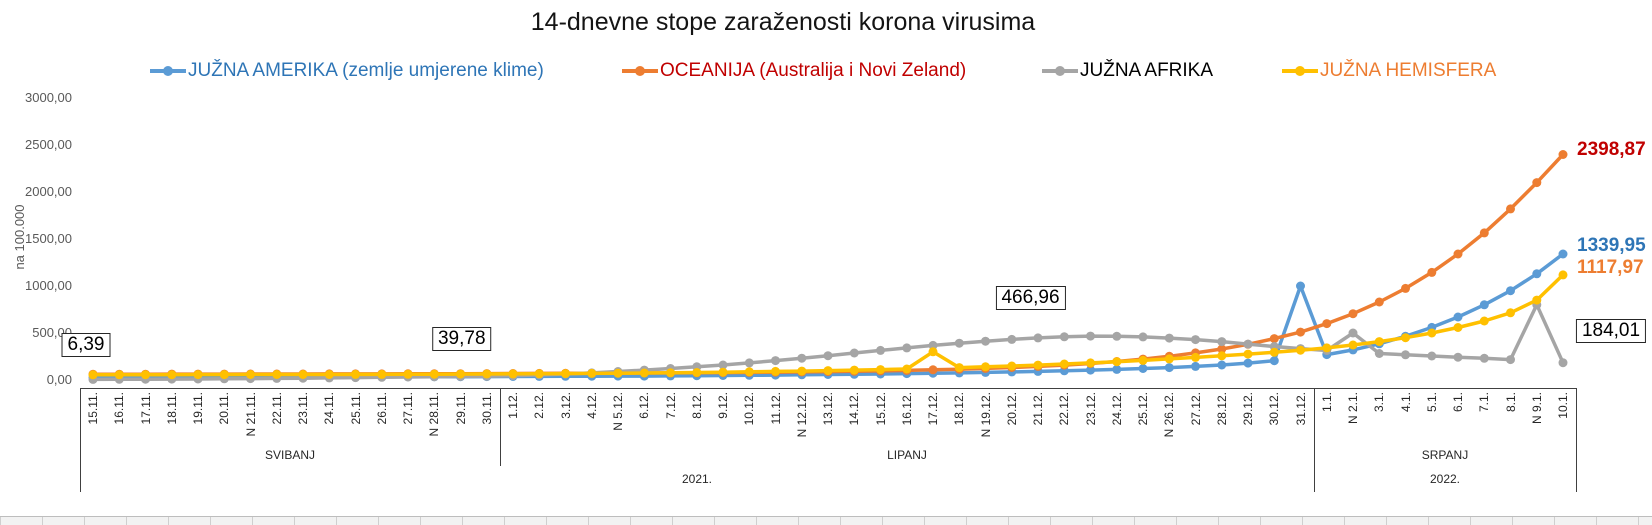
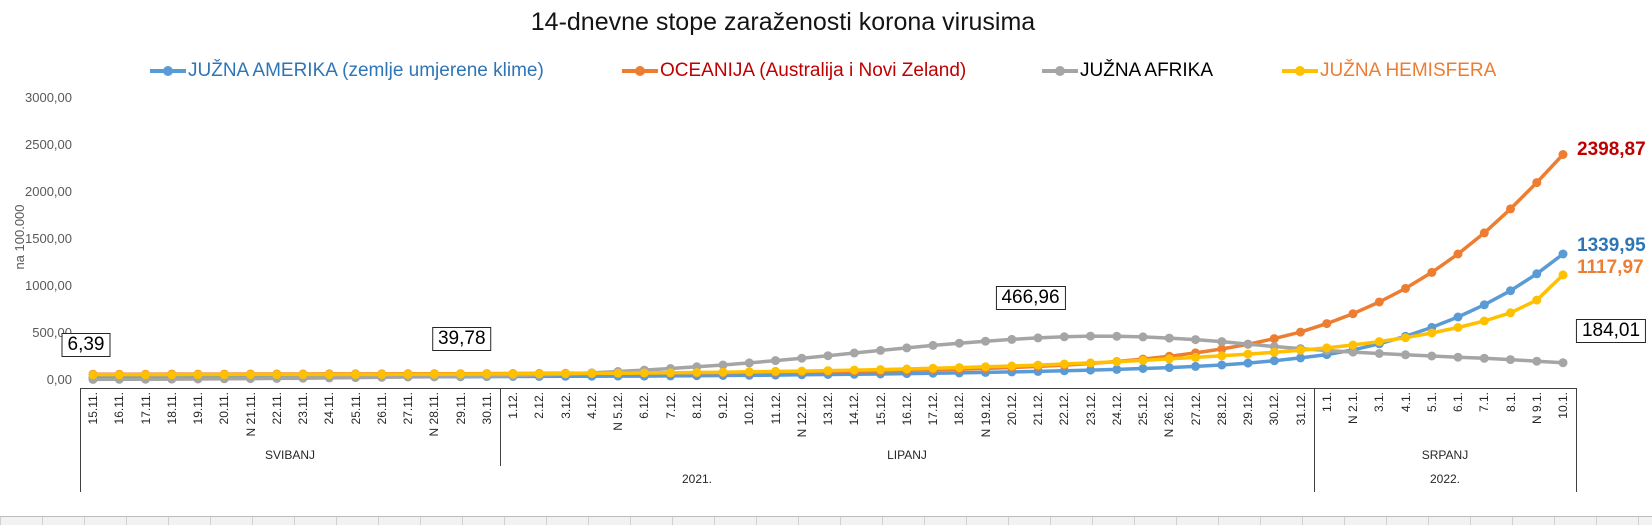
JUŽNA HEMISFERA/17.12.: 300 -> 100
JUŽNA AMERIKA (zemlje umjerene klime)/31.12.: 1000 -> 200
JUŽNA AFRIKA/N 2.1.: 500 -> 300
JUŽNA AFRIKA/N 9.1.: 800 -> 200
